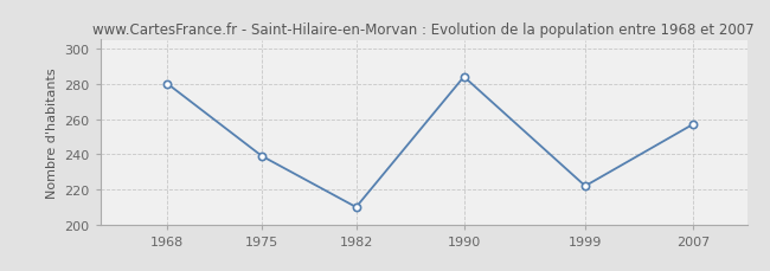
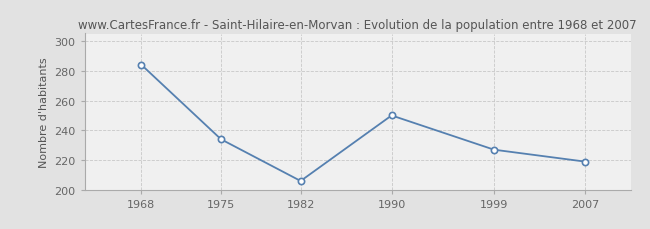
1968: 280 -> 284
1975: 239 -> 234
1982: 210 -> 206
1990: 284 -> 250
1999: 222 -> 227
2007: 257 -> 219
